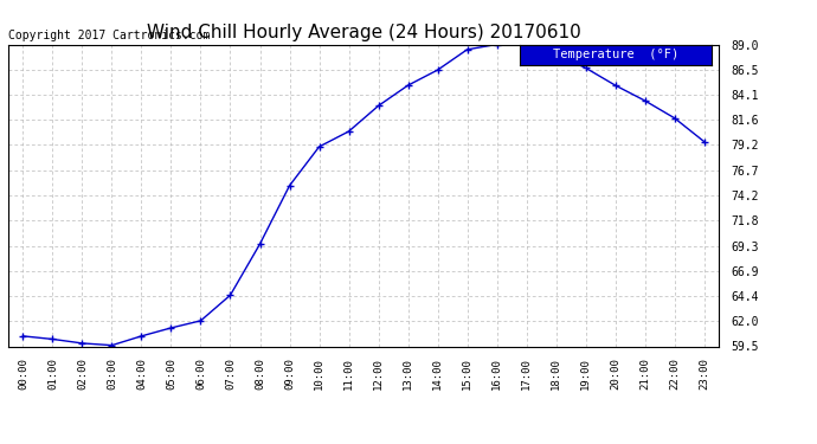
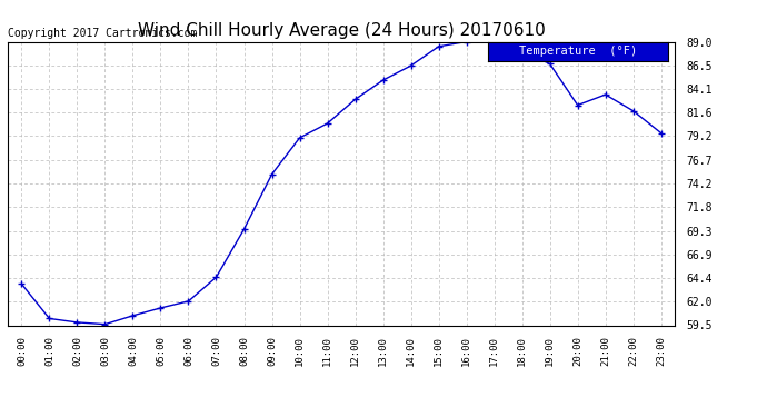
00:00: 60.5 -> 63.8
20:00: 85.0 -> 82.4
